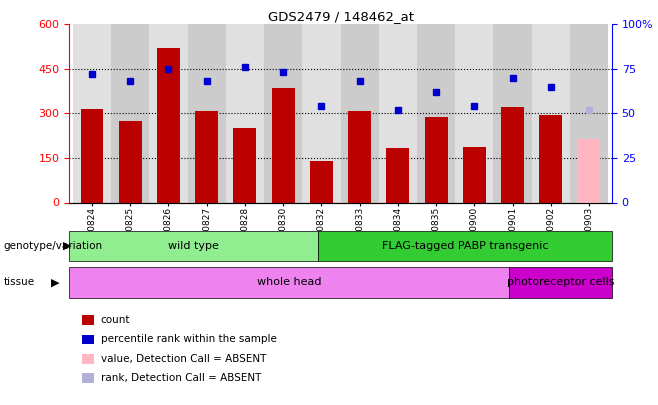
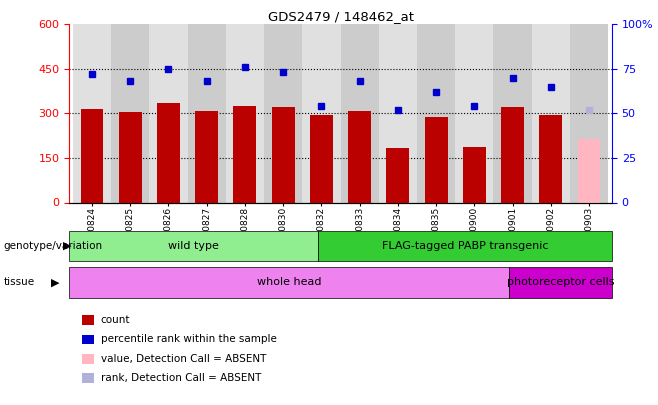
GSM30825: 275 -> 305
GSM30826: 520 -> 335
GSM30828: 250 -> 325
GSM30830: 385 -> 320
GSM30832: 140 -> 296
